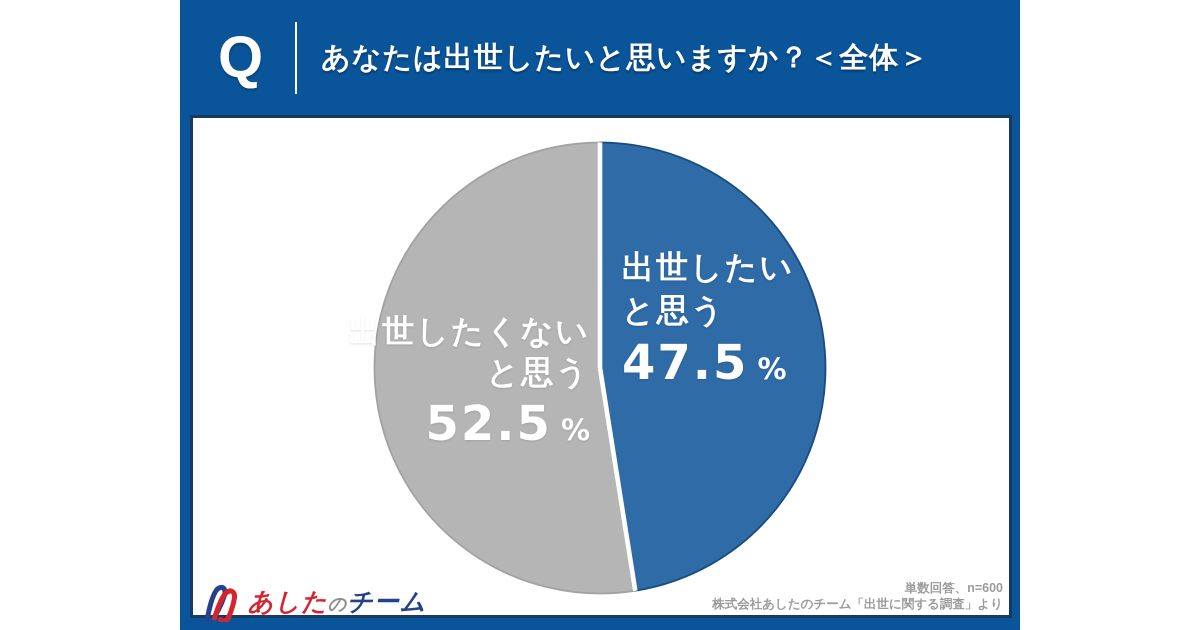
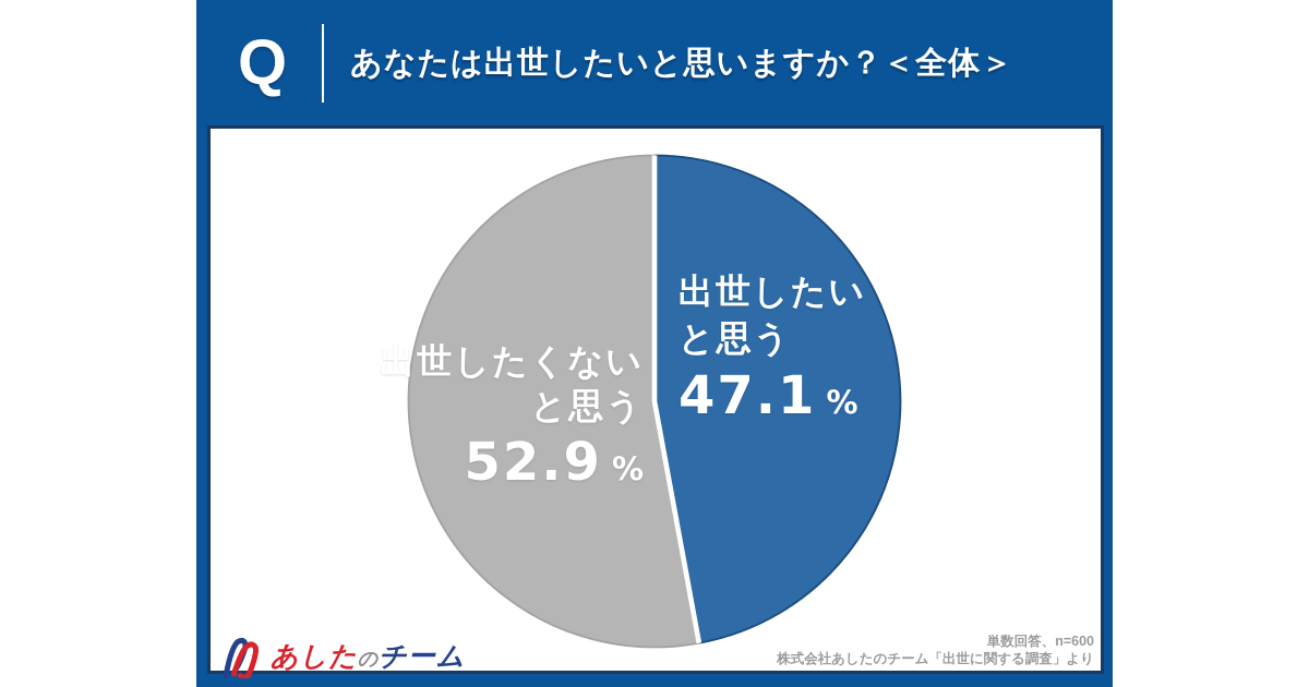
出世したいと思う: 47.5 -> 47.1
出世したくないと思う: 52.5 -> 52.9
